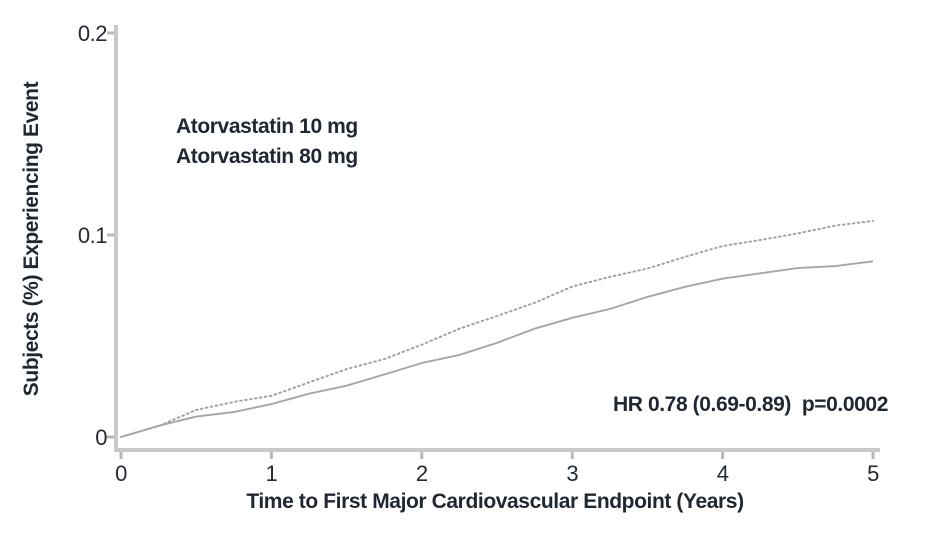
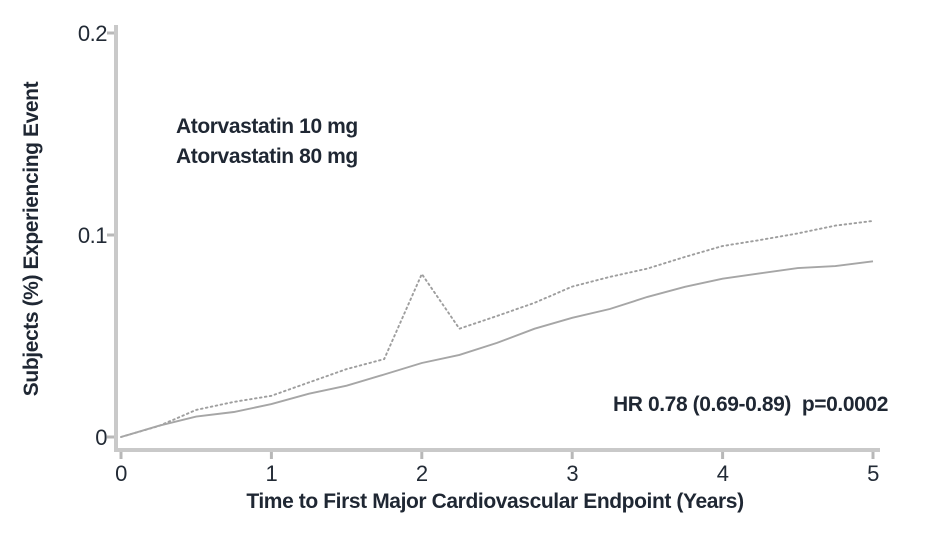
Atorvastatin 10 mg/2: 0.046 -> 0.081
